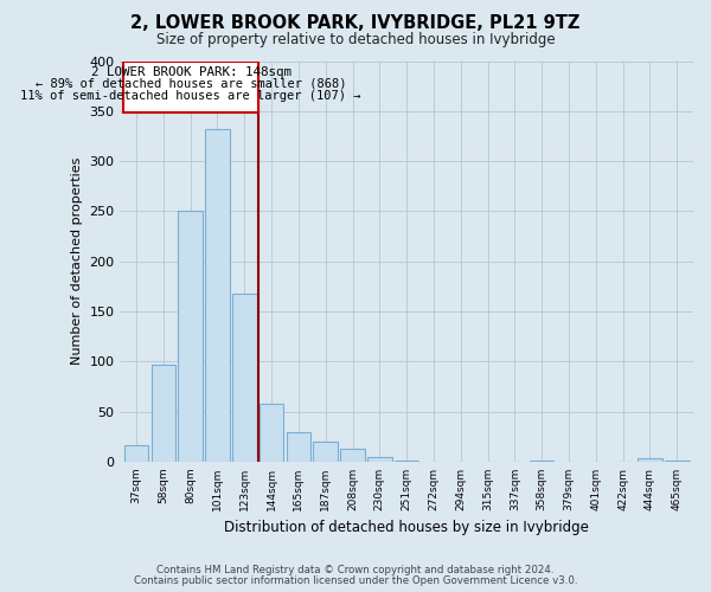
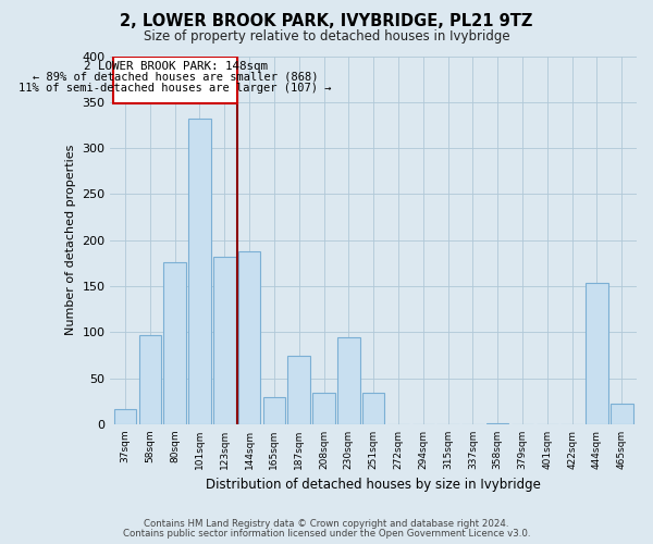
80sqm: 251 -> 176
123sqm: 168 -> 182
144sqm: 58 -> 188
187sqm: 20 -> 74
208sqm: 13 -> 34
230sqm: 5 -> 94
251sqm: 1 -> 34
444sqm: 4 -> 154
465sqm: 1 -> 22
